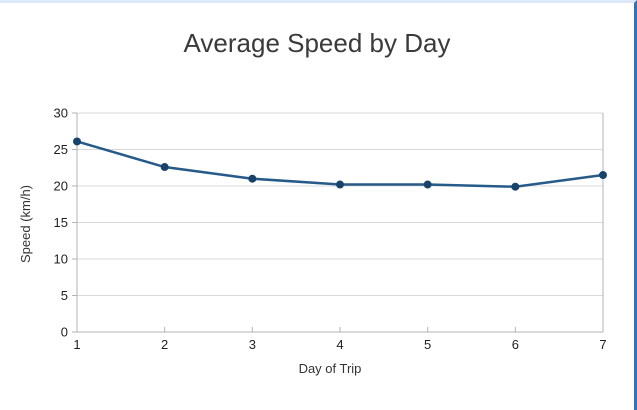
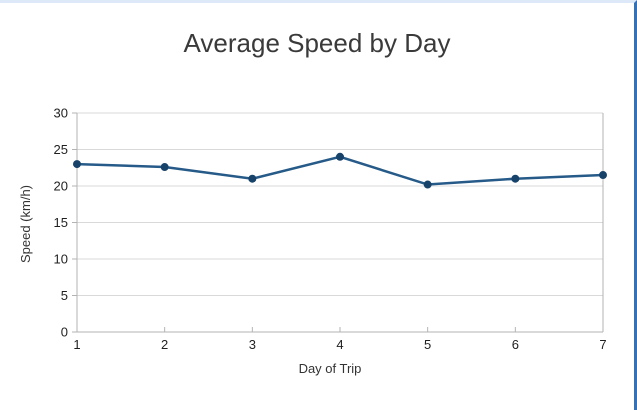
1: 26 -> 23
4: 20 -> 24
6: 20 -> 21
